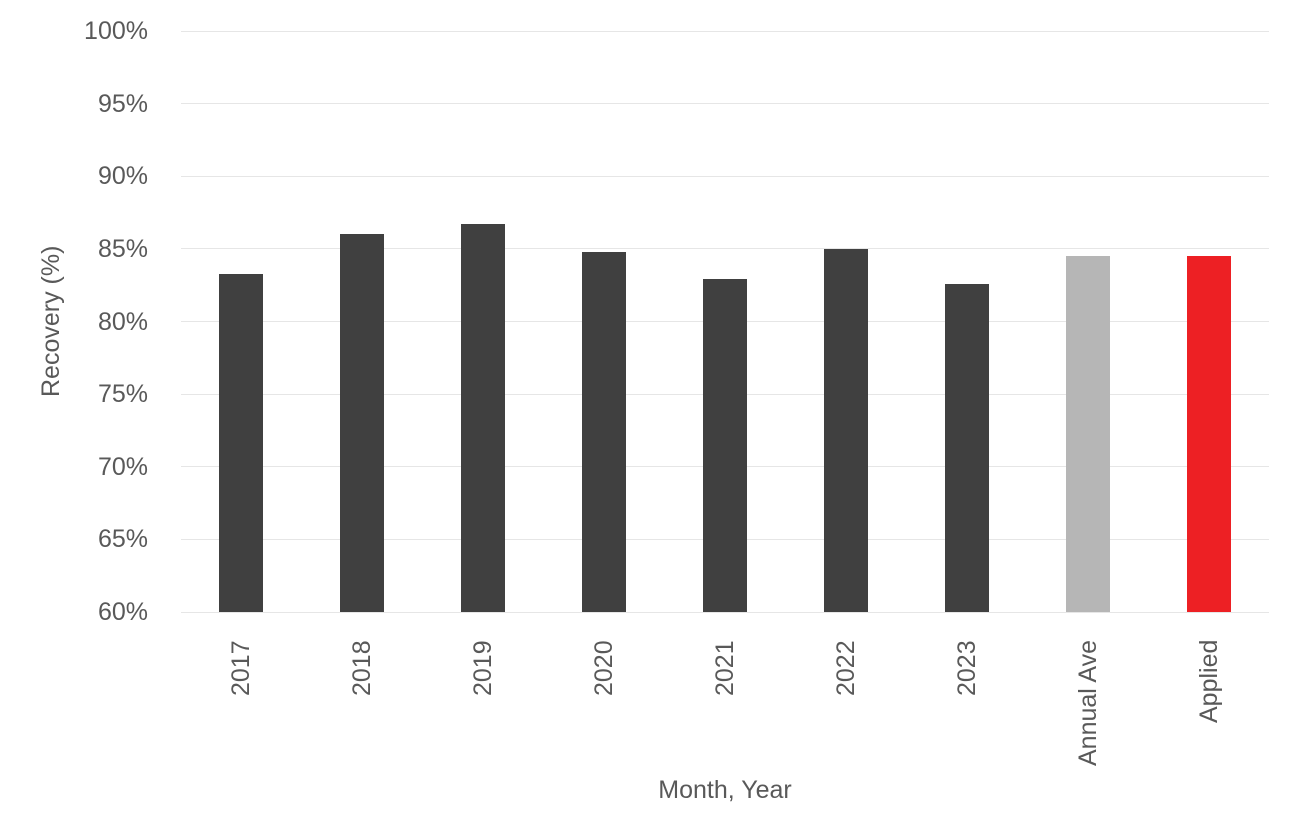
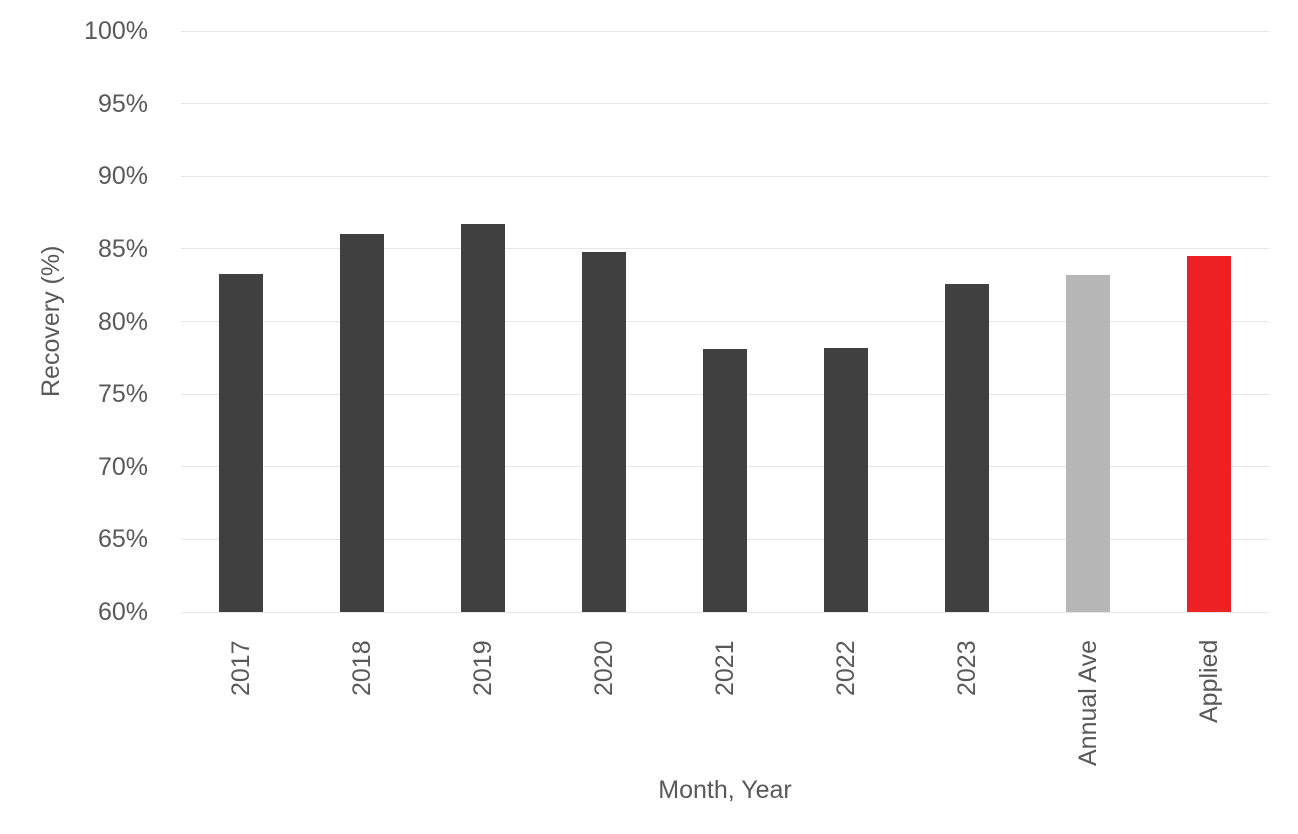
2021: 82.9% -> 78.1%
2022: 85.0% -> 78.2%
Annual Ave: 84.5% -> 83.2%
